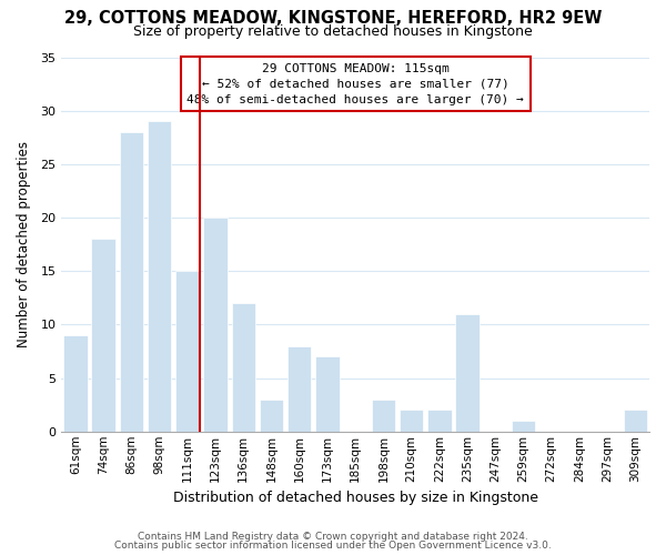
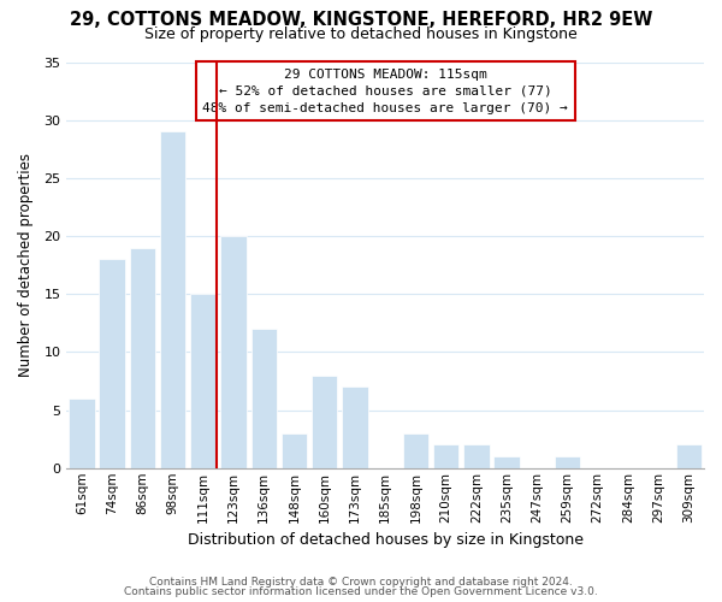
61sqm: 9 -> 6
86sqm: 28 -> 19
235sqm: 11 -> 1
